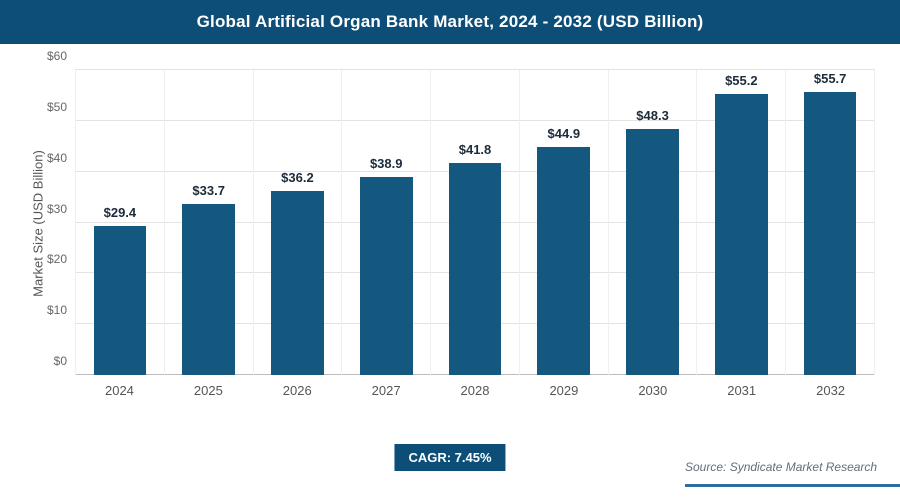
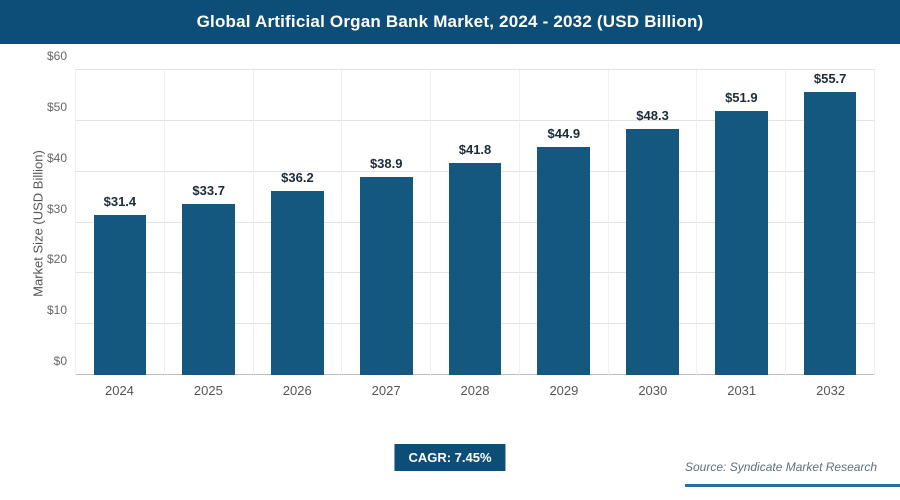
2024: $29.4 -> $31.4
2031: $55.2 -> $51.9
